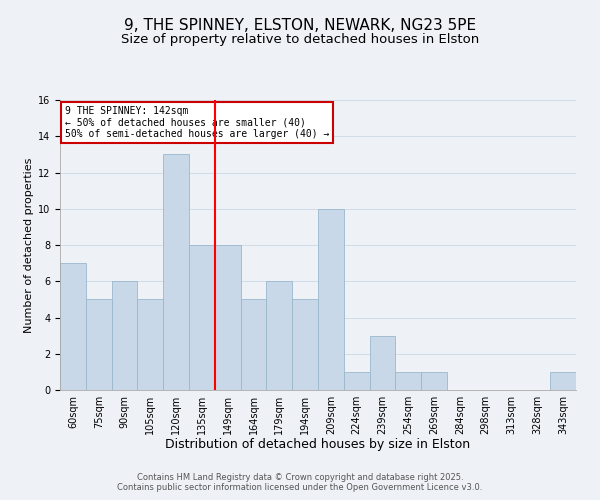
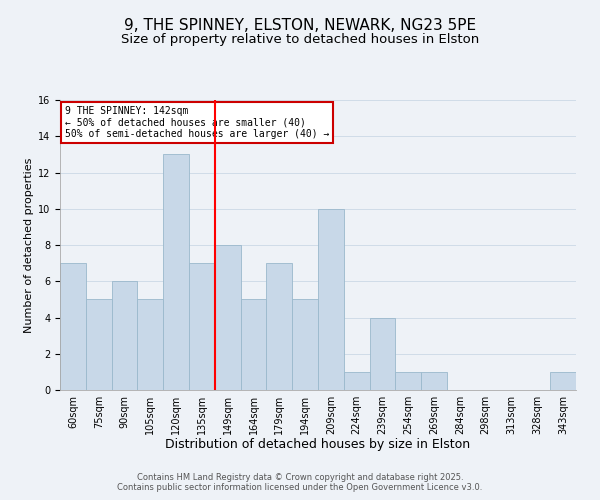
135sqm: 8 -> 7
179sqm: 6 -> 7
239sqm: 3 -> 4
